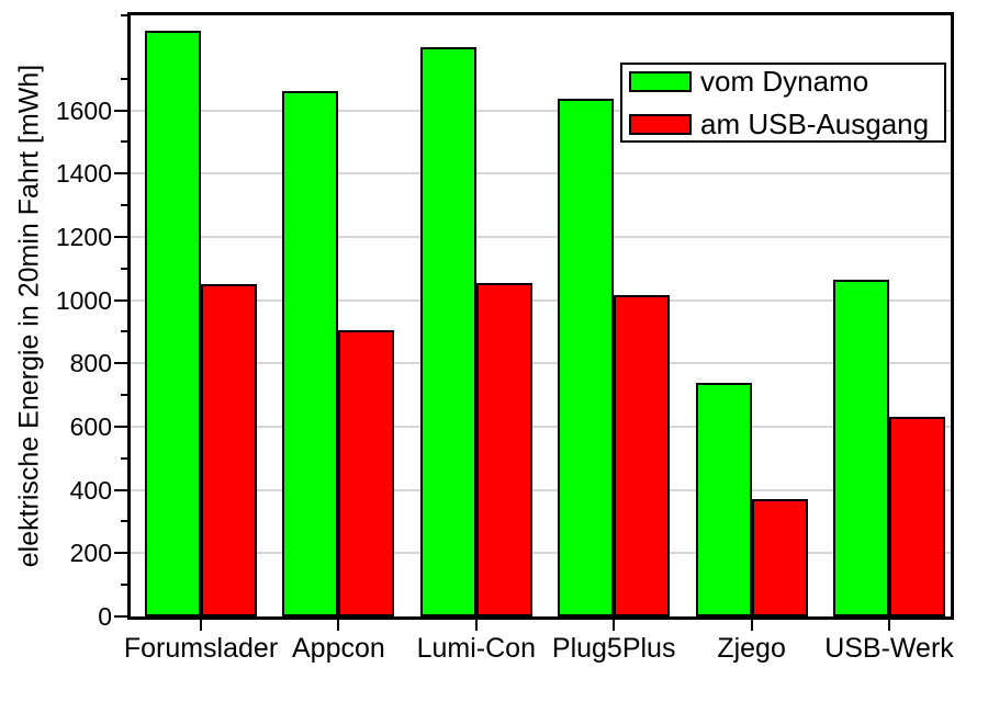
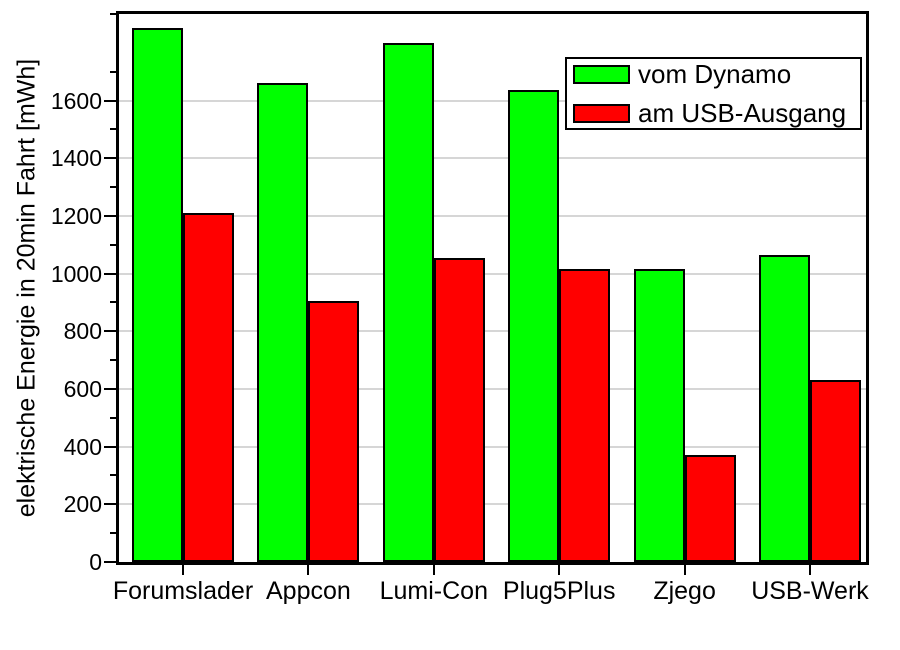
am USB-Ausgang/Forumslader: 1050 -> 1210
vom Dynamo/Zjego: 740 -> 1020
